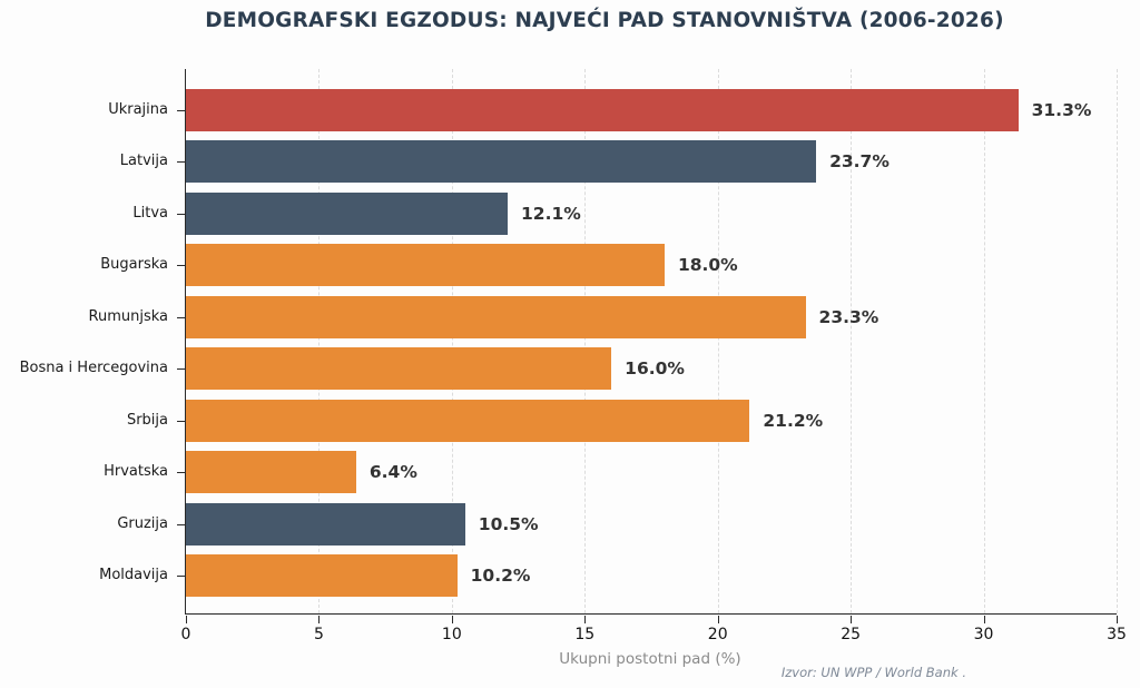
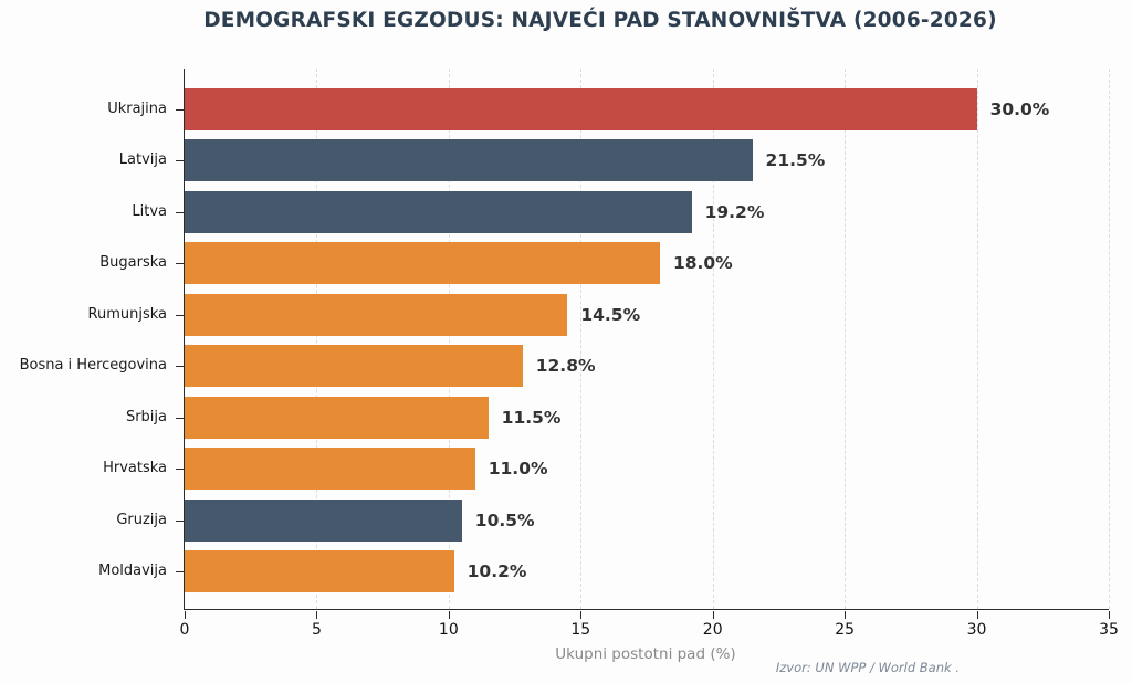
Ukrajina: 31.3% -> 30.0%
Latvija: 23.7% -> 21.5%
Litva: 12.1% -> 19.2%
Rumunjska: 23.3% -> 14.5%
Bosna i Hercegovina: 16.0% -> 12.8%
Srbija: 21.2% -> 11.5%
Hrvatska: 6.4% -> 11.0%
